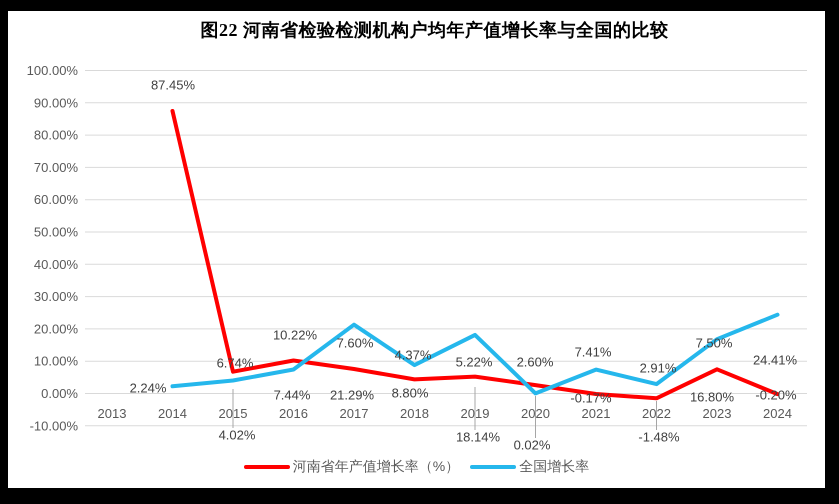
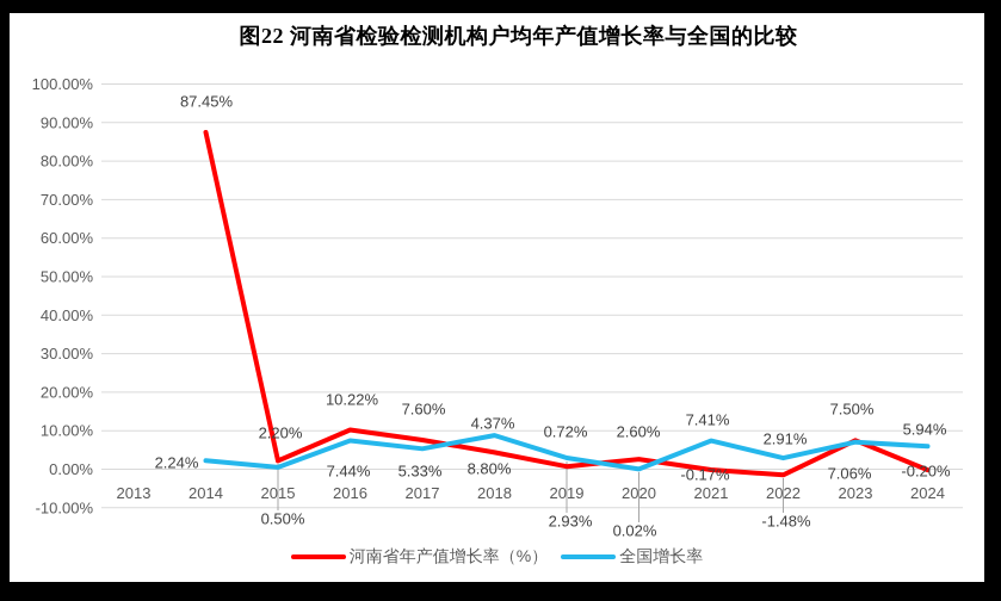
河南省年产值增长率（%）/2015: 6.74% -> 2.20%
全国增长率/2015: 4.02% -> 0.50%
全国增长率/2017: 21.29% -> 5.33%
河南省年产值增长率（%）/2019: 5.22% -> 0.72%
全国增长率/2019: 18.14% -> 2.93%
全国增长率/2023: 16.80% -> 7.06%
全国增长率/2024: 24.41% -> 5.94%
